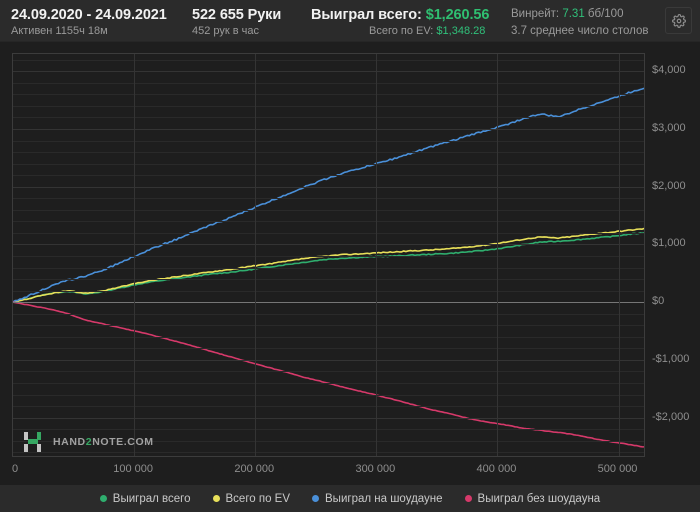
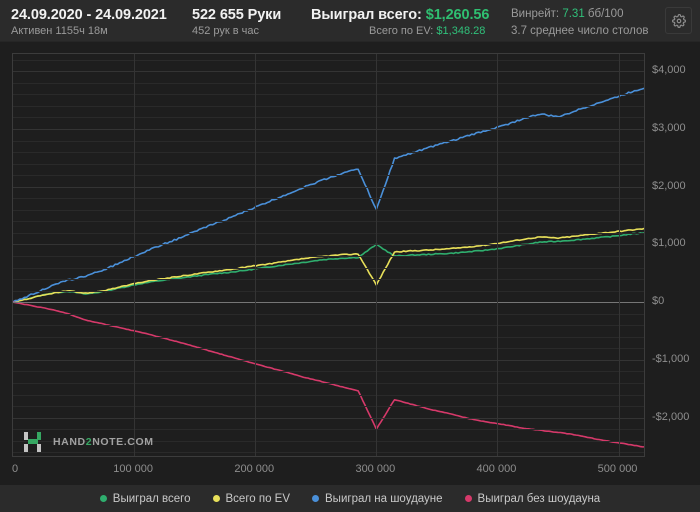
Выиграл всего/300000: $800 -> $1000
Всего по EV/300000: $900 -> $300
Выиграл на шоудауне/300000: $2400 -> $1600
Выиграл без шоудауна/300000: -$1600 -> -$2200
